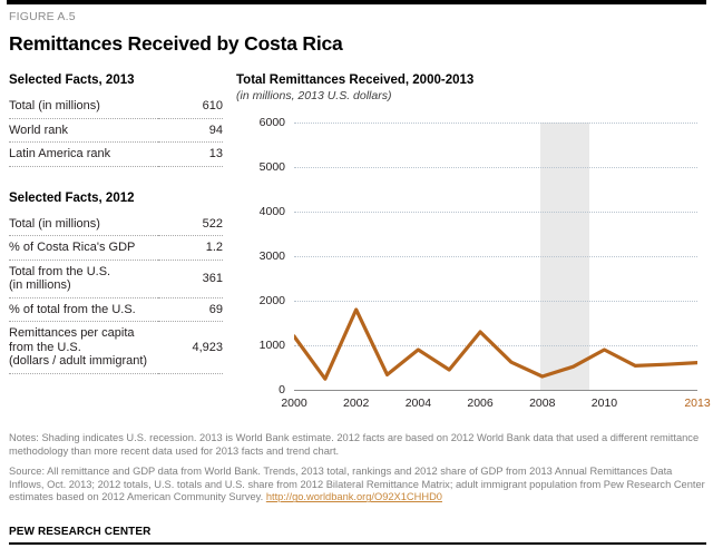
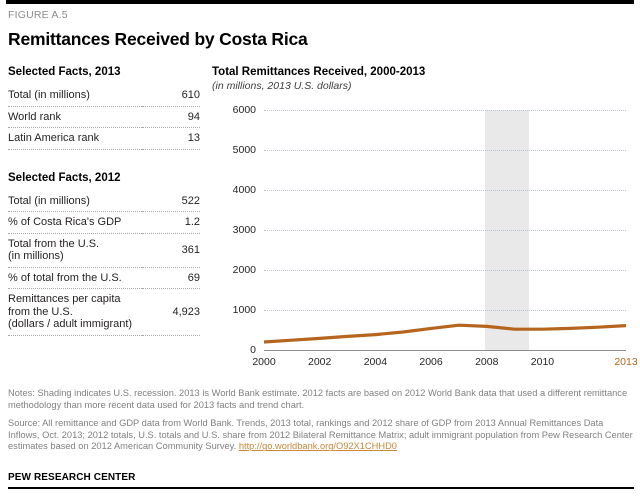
2000: 1200 -> 200
2002: 1800 -> 300
2004: 900 -> 400
2006: 1300 -> 500
2008: 300 -> 600
2010: 900 -> 500
